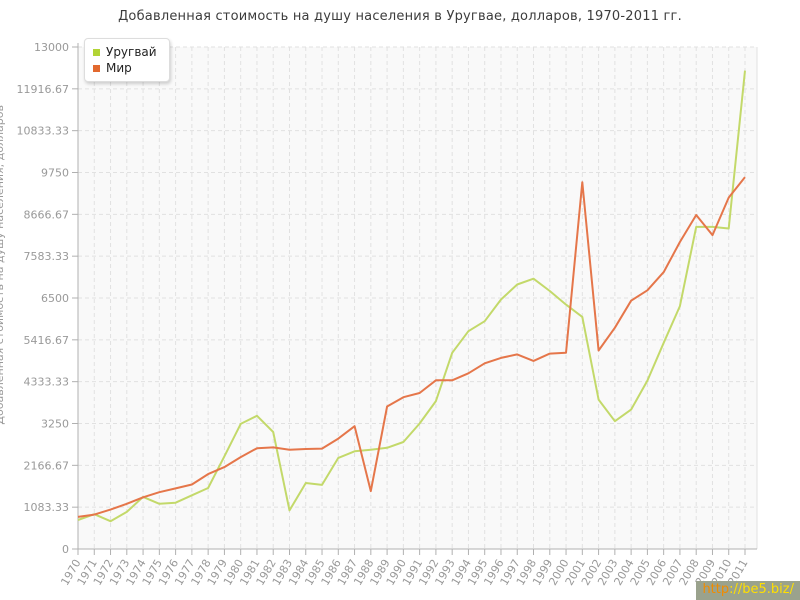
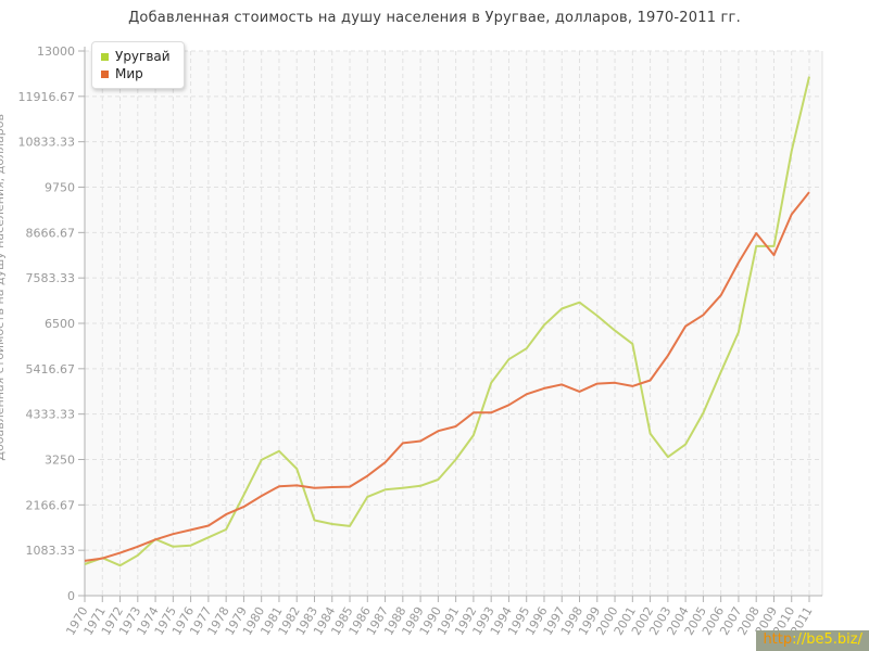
Уругвай/1983: 1000 -> 1800
Мир/1988: 1500 -> 3600
Мир/2001: 9500 -> 5000
Уругвай/2010: 8300 -> 10600
